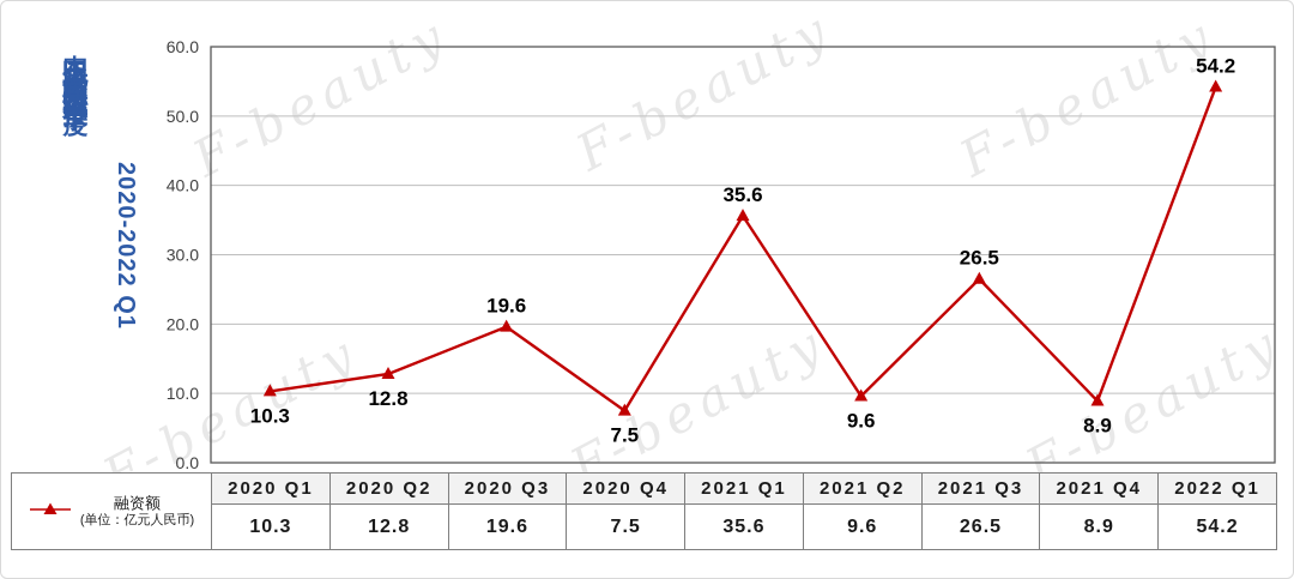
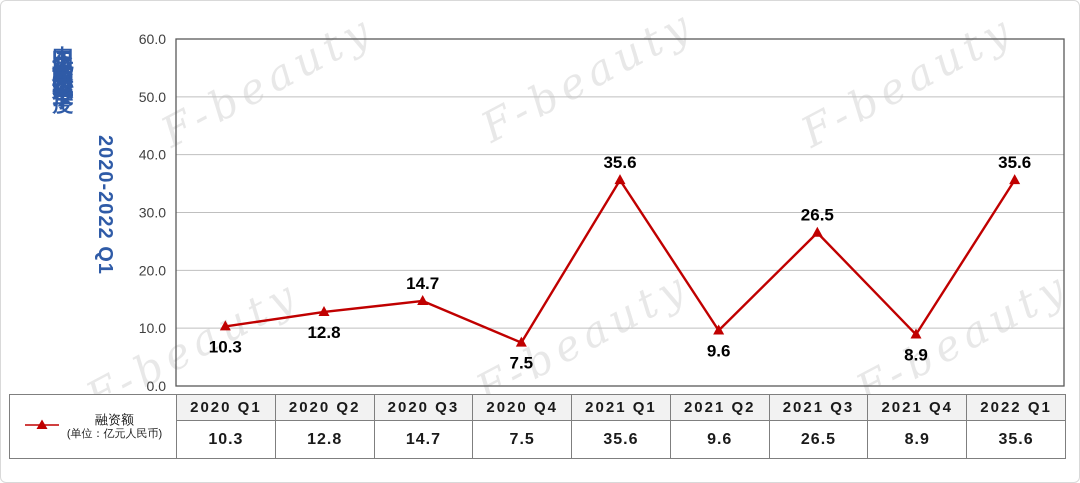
2020 Q3: 19.6 -> 14.7
2022 Q1: 54.2 -> 35.6
